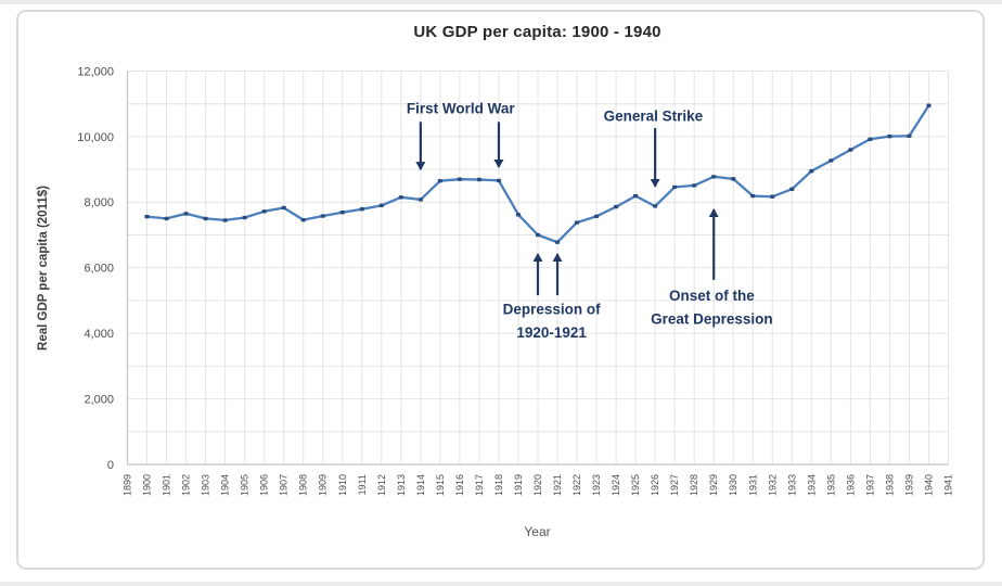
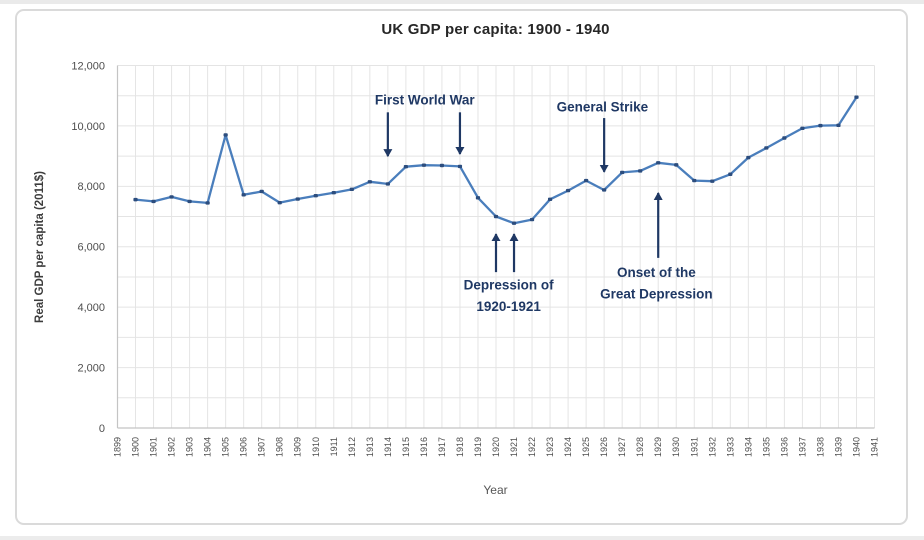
1905: 7500 -> 9700
1922: 7400 -> 6900
